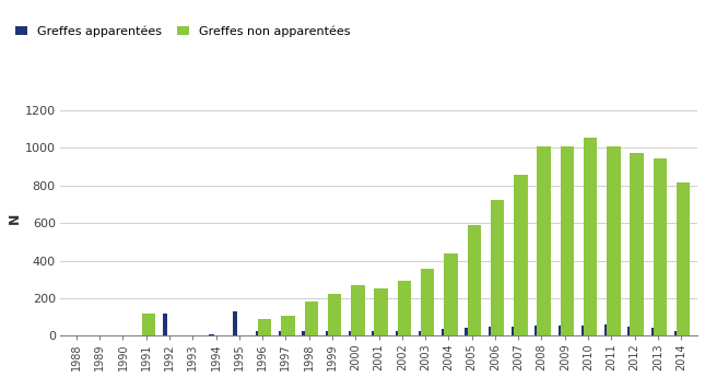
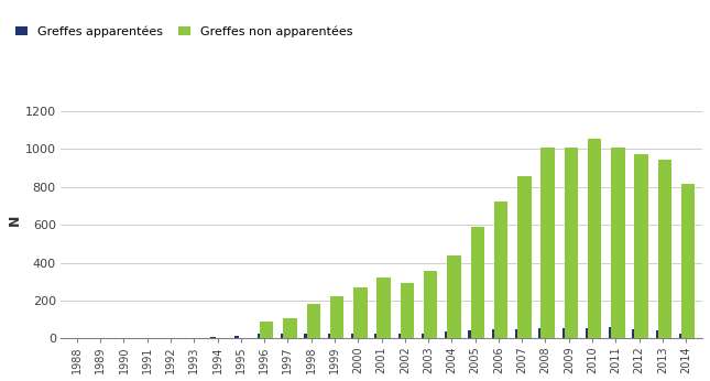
Greffes non apparentées/1991: 120 -> 0
Greffes apparentées/1992: 120 -> 0
Greffes apparentées/1995: 130 -> 20
Greffes non apparentées/2001: 250 -> 320
